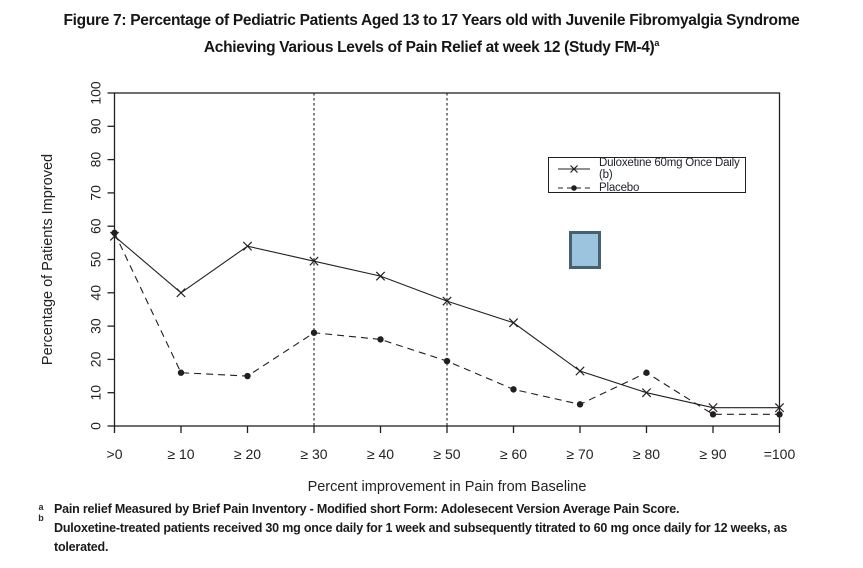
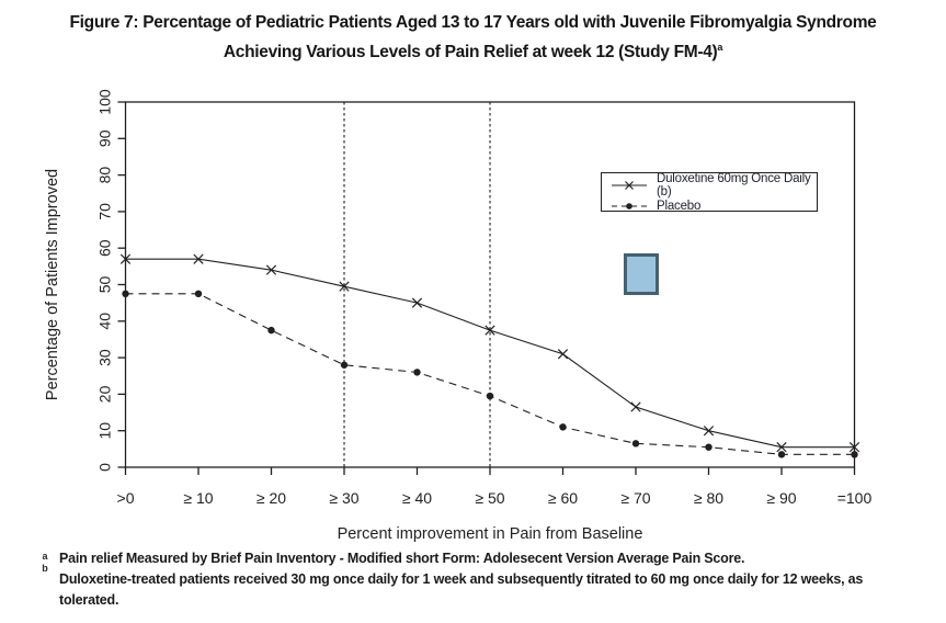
Placebo/>0: 58 -> 48
Duloxetine 60mg Once Daily (b)/≥ 10: 40 -> 57
Placebo/≥ 10: 16 -> 48
Placebo/≥ 20: 15 -> 38
Placebo/≥ 80: 16 -> 6
